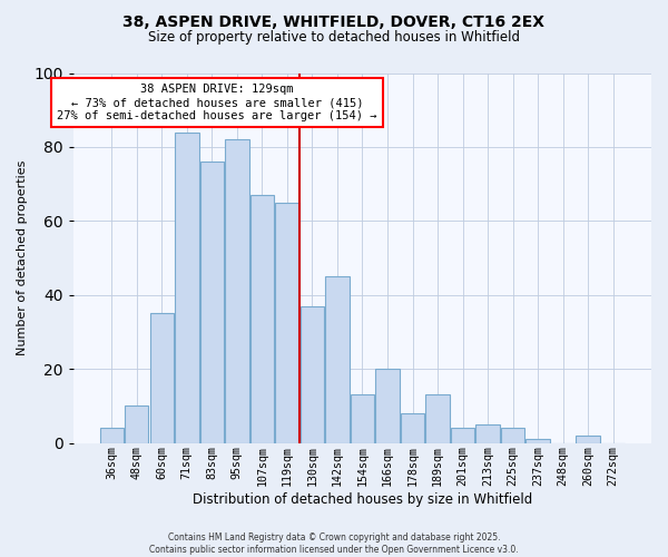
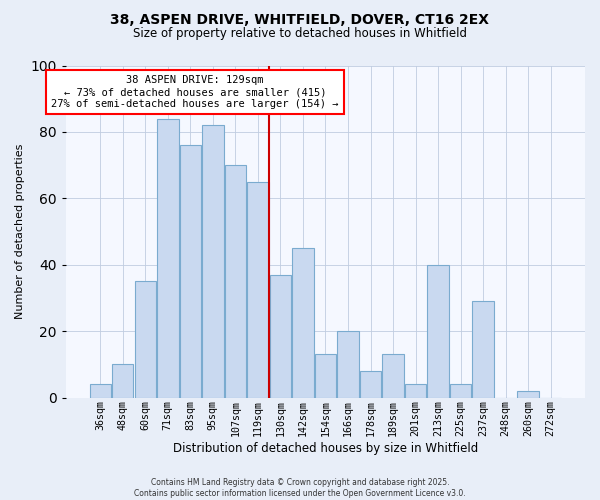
107sqm: 67 -> 70
213sqm: 5 -> 40
237sqm: 1 -> 29
